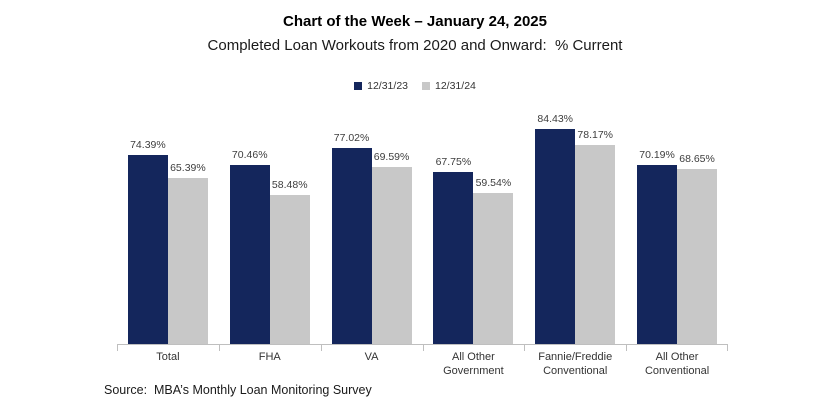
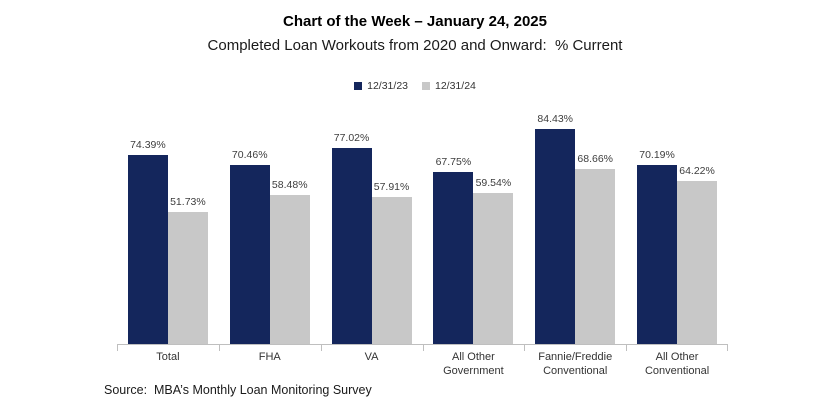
12/31/24/Total: 65.39% -> 51.73%
12/31/24/VA: 69.59% -> 57.91%
12/31/24/Fannie/Freddie Conventional: 78.17% -> 68.66%
12/31/24/All Other Conventional: 68.65% -> 64.22%
